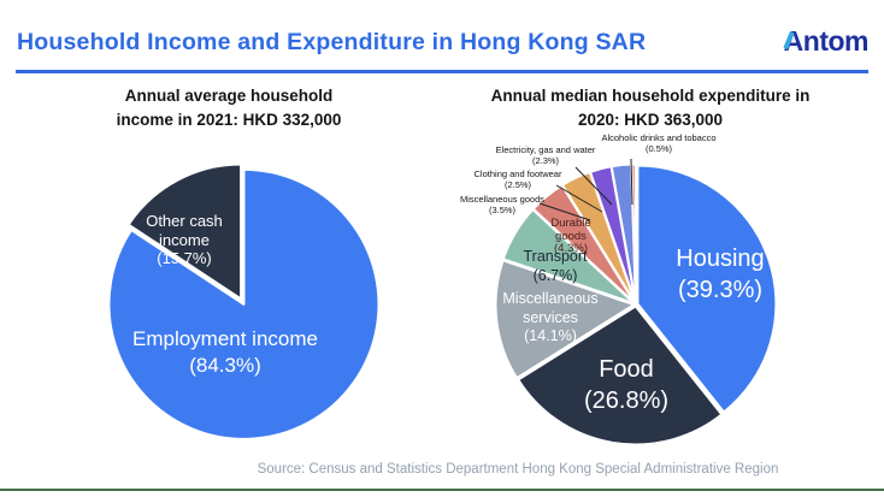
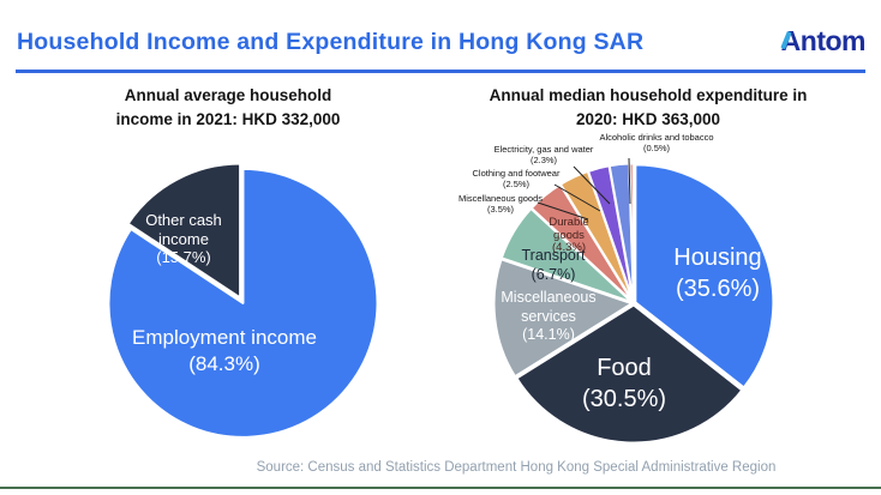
Annual median household expenditure in 2020: HKD 363,000/Housing: 39.3% -> 35.6%
Annual median household expenditure in 2020: HKD 363,000/Food: 26.8% -> 30.5%
